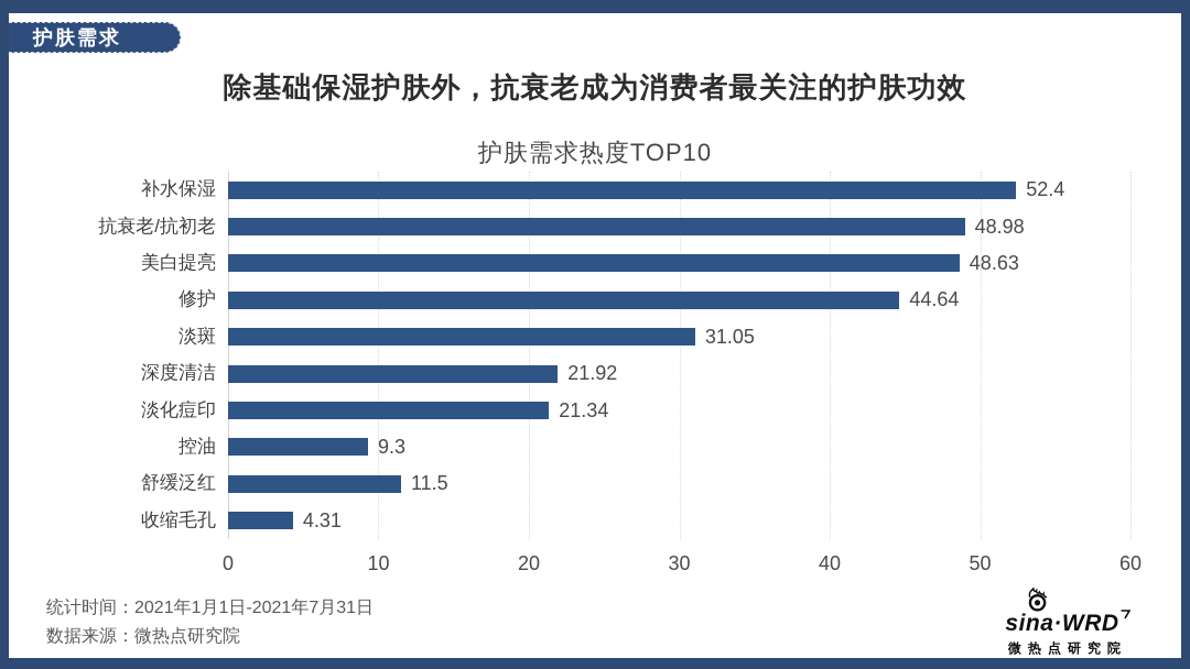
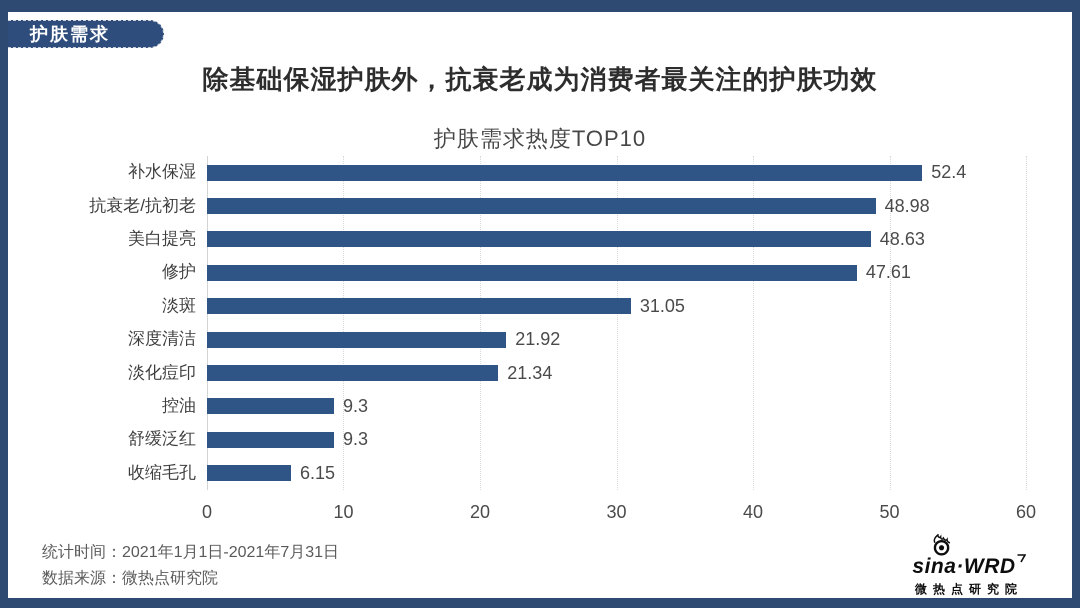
修护: 44.64 -> 47.61
舒缓泛红: 11.5 -> 9.3
收缩毛孔: 4.31 -> 6.15
